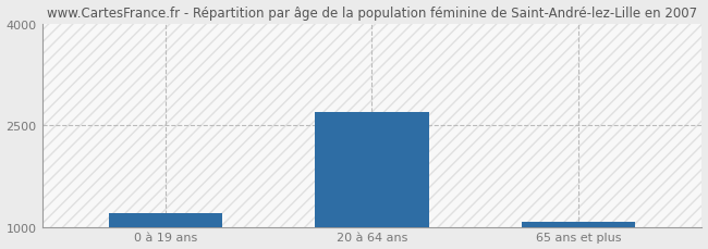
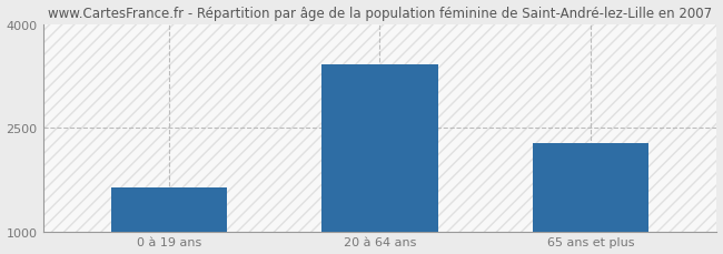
0 à 19 ans: 1200 -> 1640
20 à 64 ans: 2700 -> 3420
65 ans et plus: 1080 -> 2280
